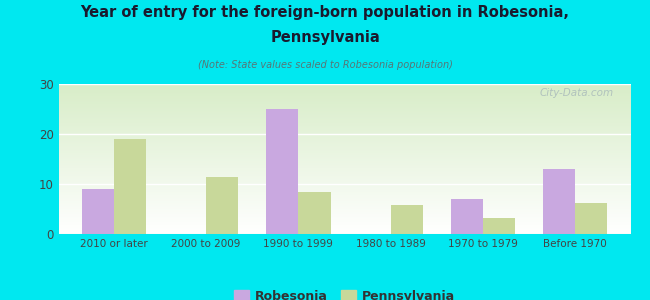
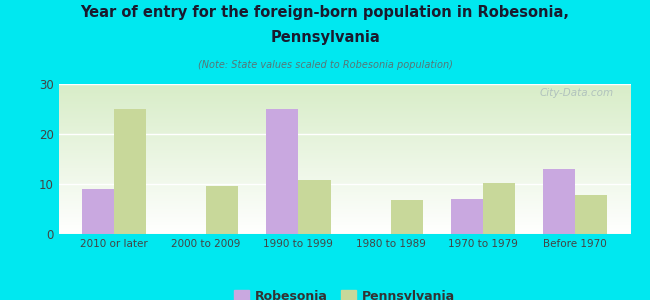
Pennsylvania/2010 or later: 19.0 -> 25.0
Pennsylvania/2000 to 2009: 11.5 -> 9.6
Pennsylvania/1990 to 1999: 8.5 -> 10.8
Pennsylvania/1980 to 1989: 5.8 -> 6.8
Pennsylvania/1970 to 1979: 3.3 -> 10.2
Pennsylvania/Before 1970: 6.2 -> 7.8
